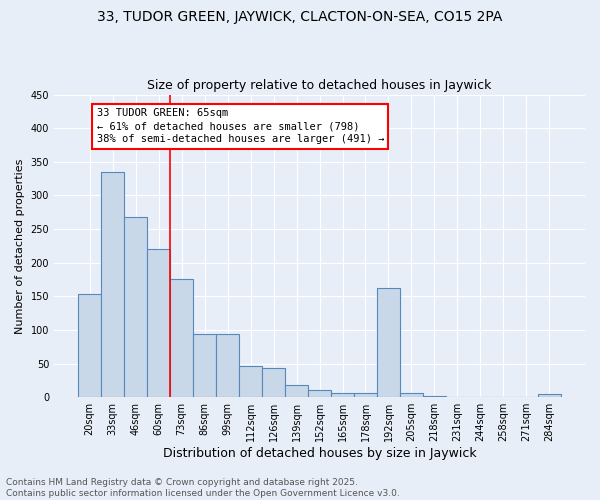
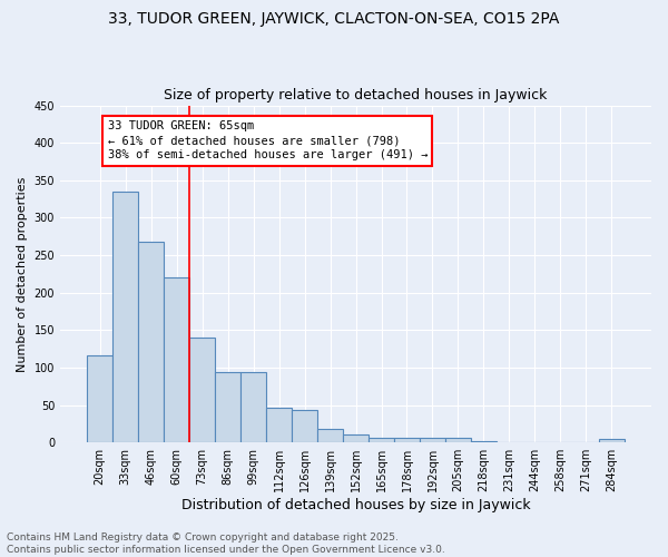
20sqm: 154 -> 117
73sqm: 176 -> 140
192sqm: 162 -> 7
